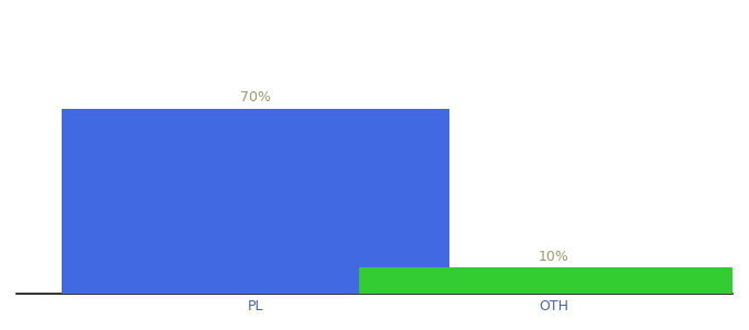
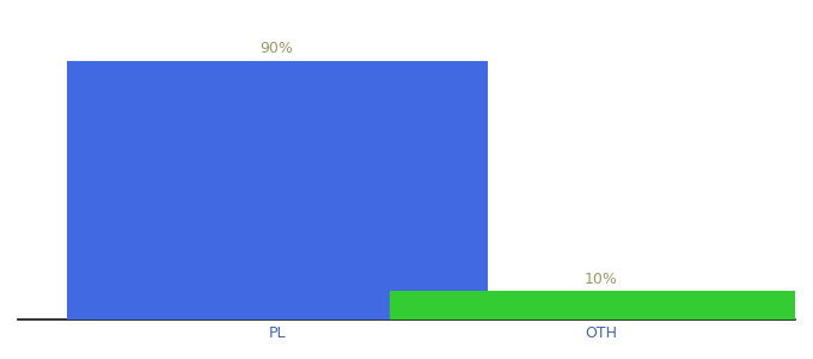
PL: 70% -> 90%
